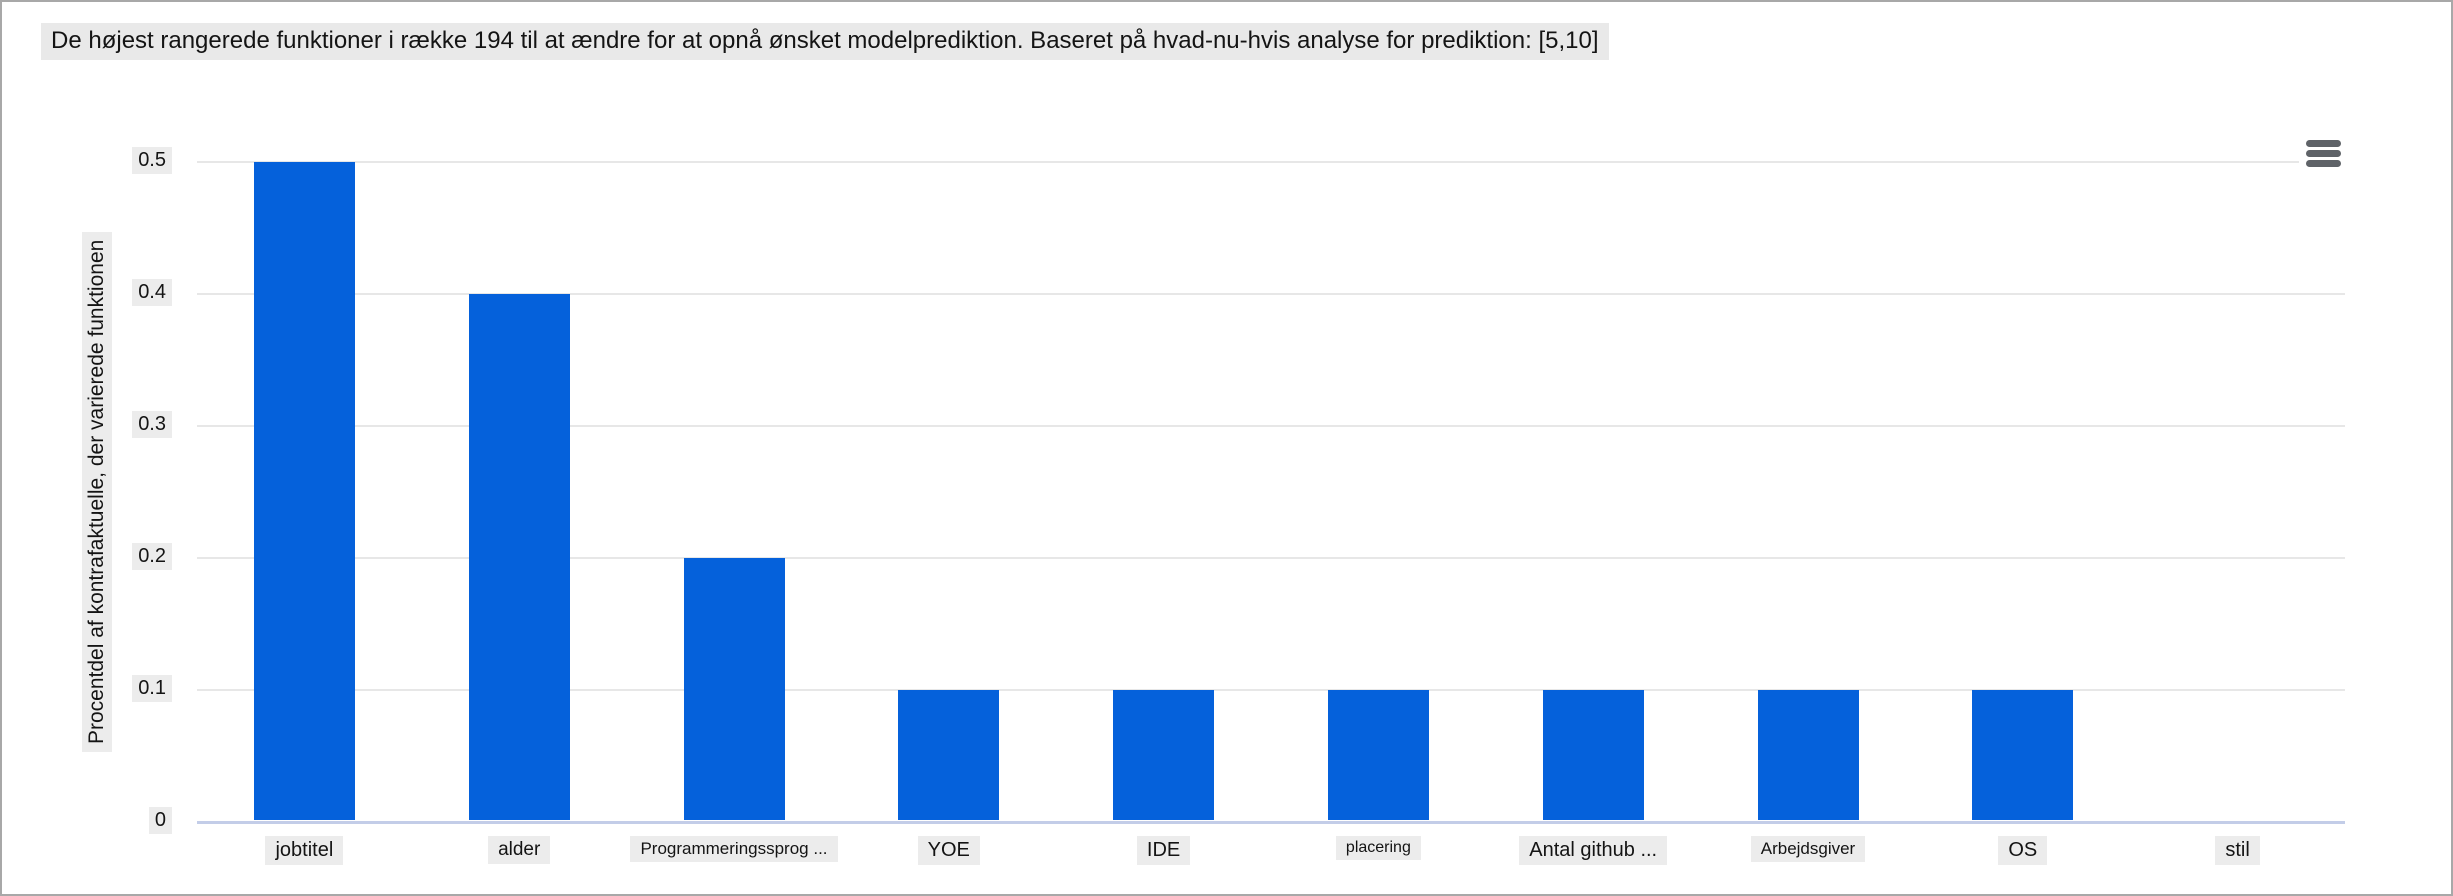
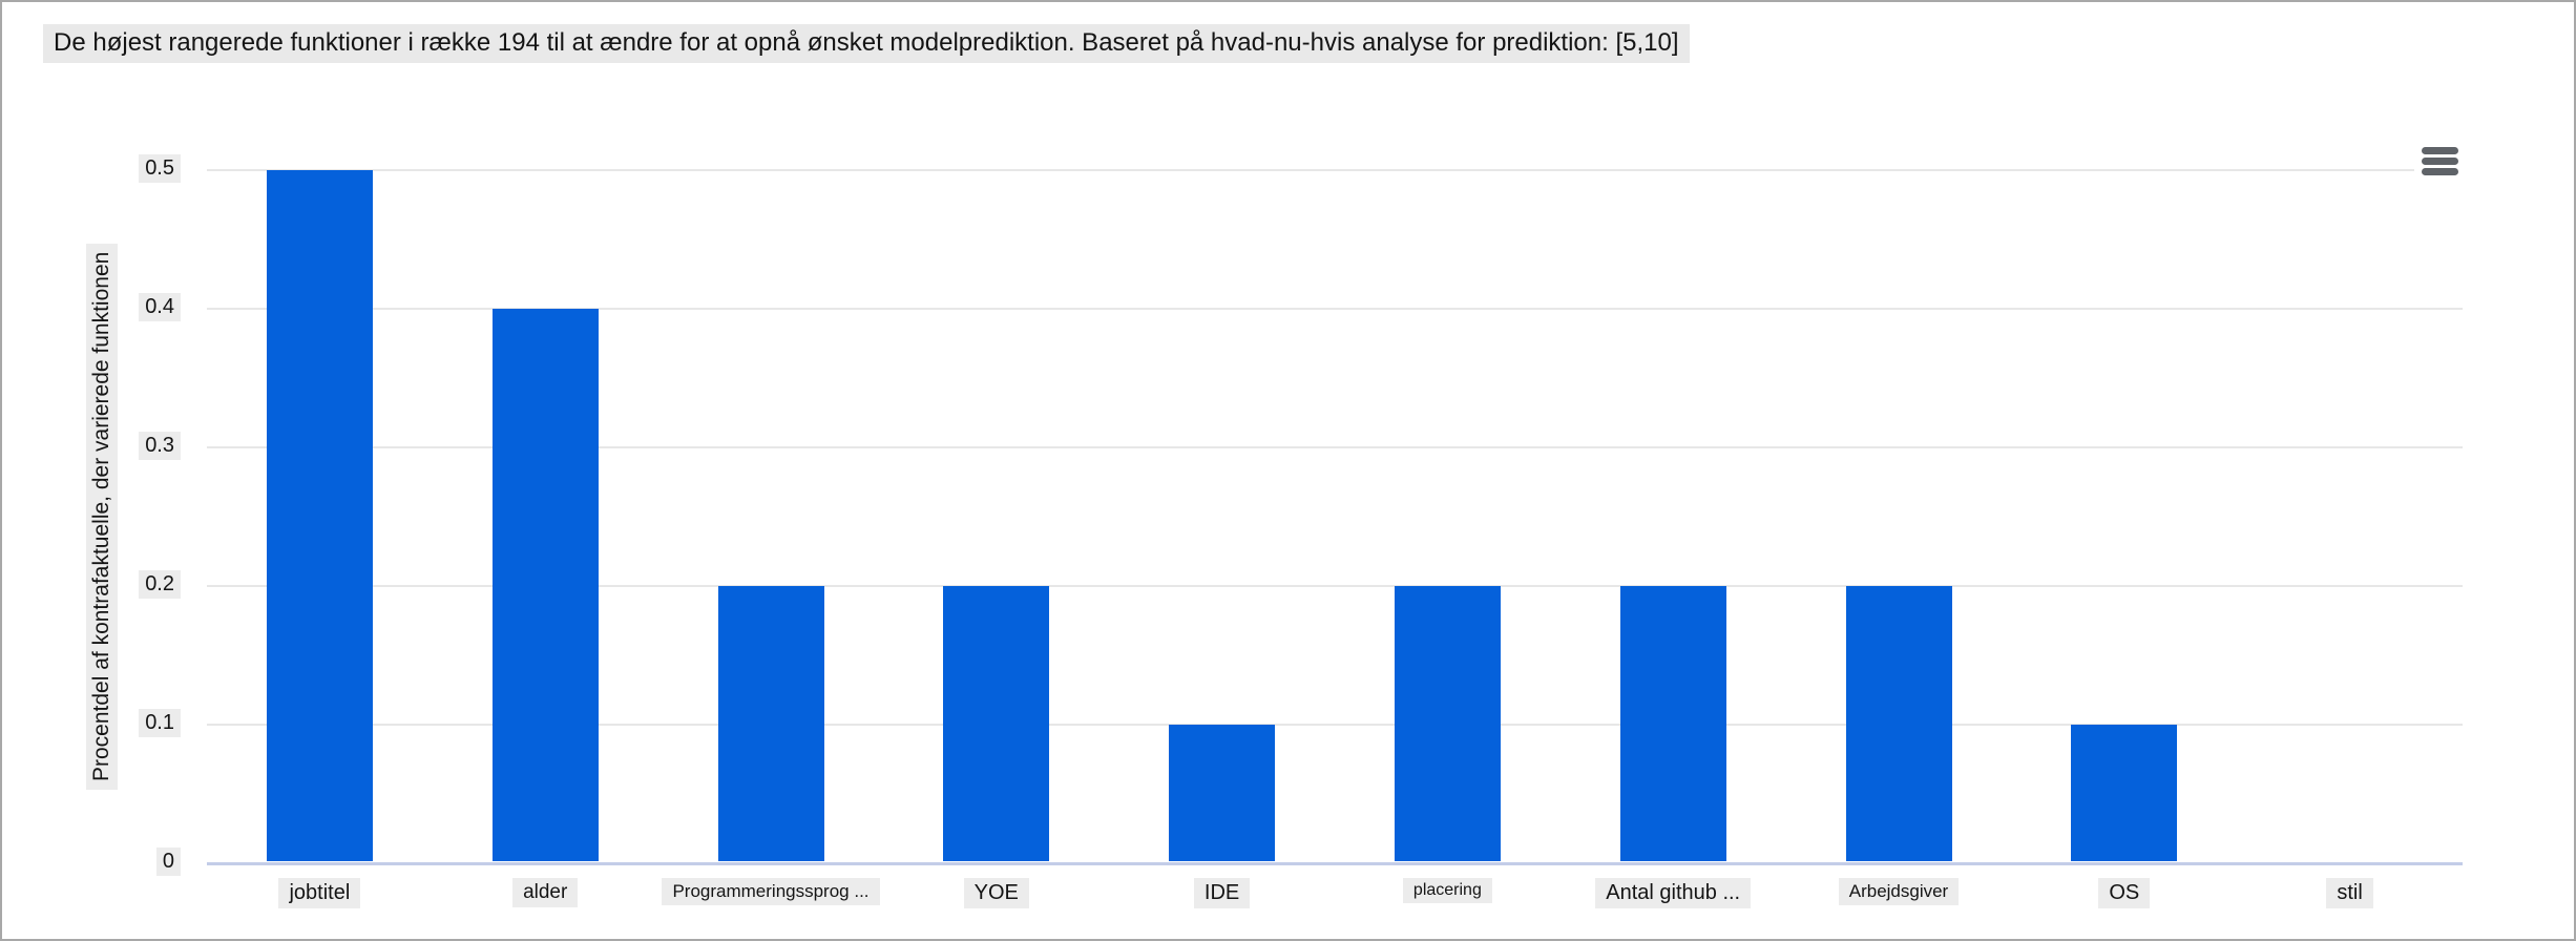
YOE: 0.1 -> 0.2
placering: 0.1 -> 0.2
Antal github ...: 0.1 -> 0.2
Arbejdsgiver: 0.1 -> 0.2
